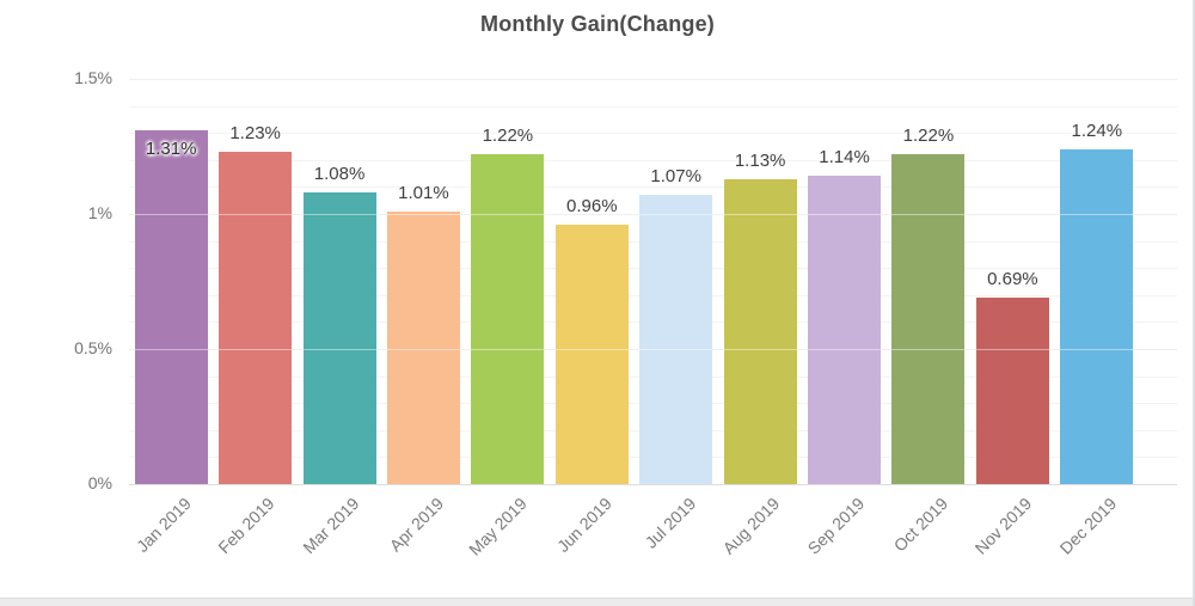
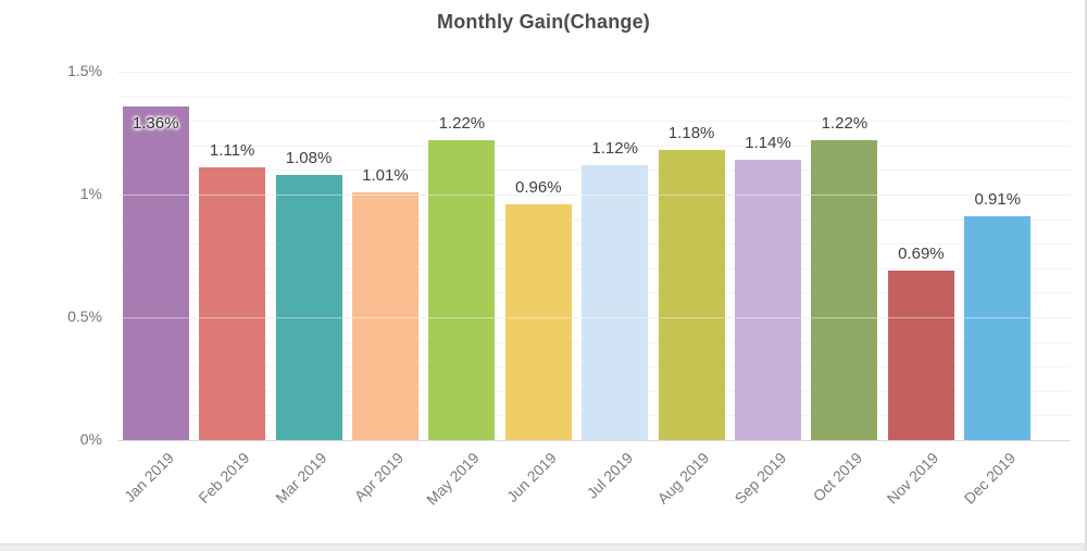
Jan 2019: 1.31% -> 1.36%
Feb 2019: 1.23% -> 1.11%
Jul 2019: 1.07% -> 1.12%
Aug 2019: 1.13% -> 1.18%
Dec 2019: 1.24% -> 0.91%
